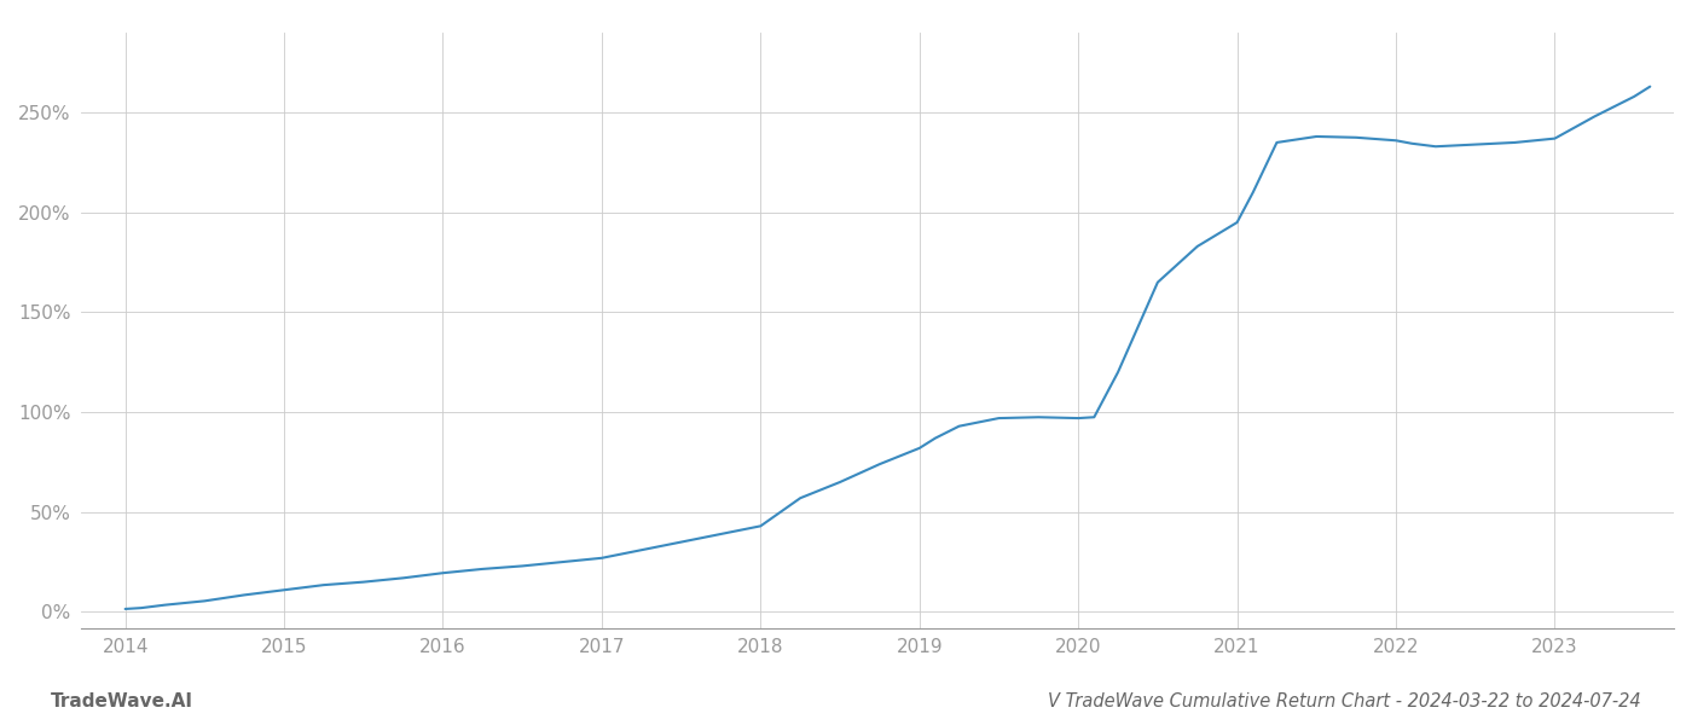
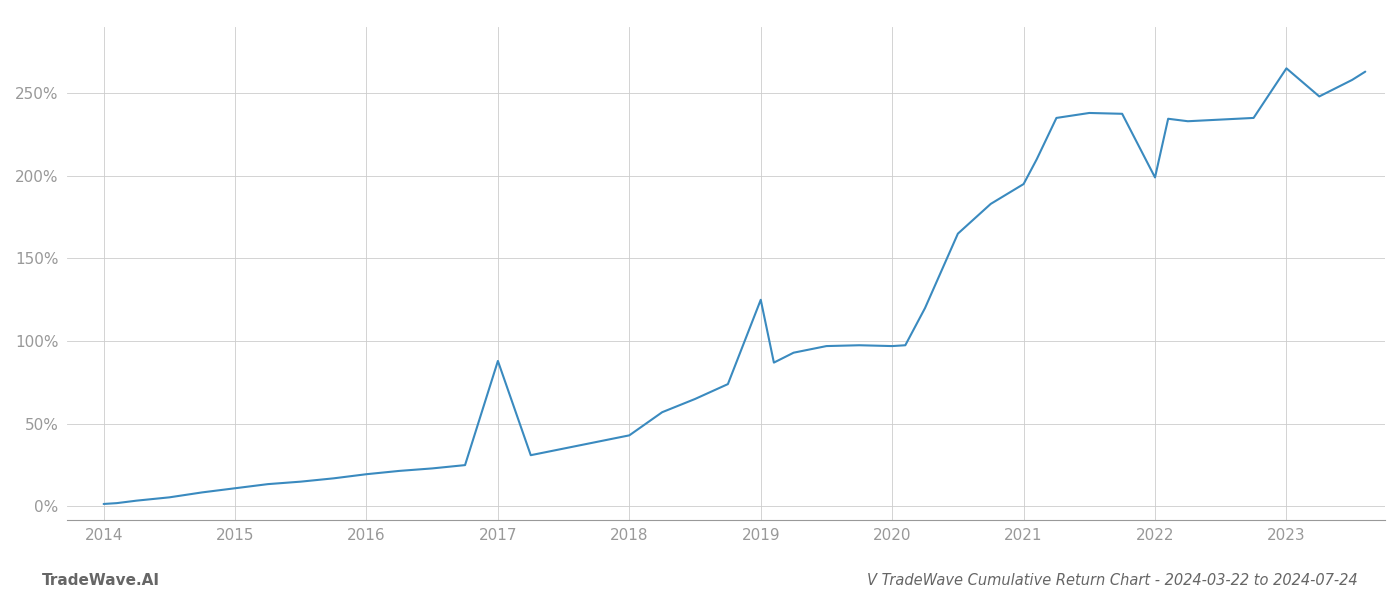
2017: 27% -> 88%
2019: 82% -> 125%
2022: 236% -> 199%
2023: 237% -> 265%
